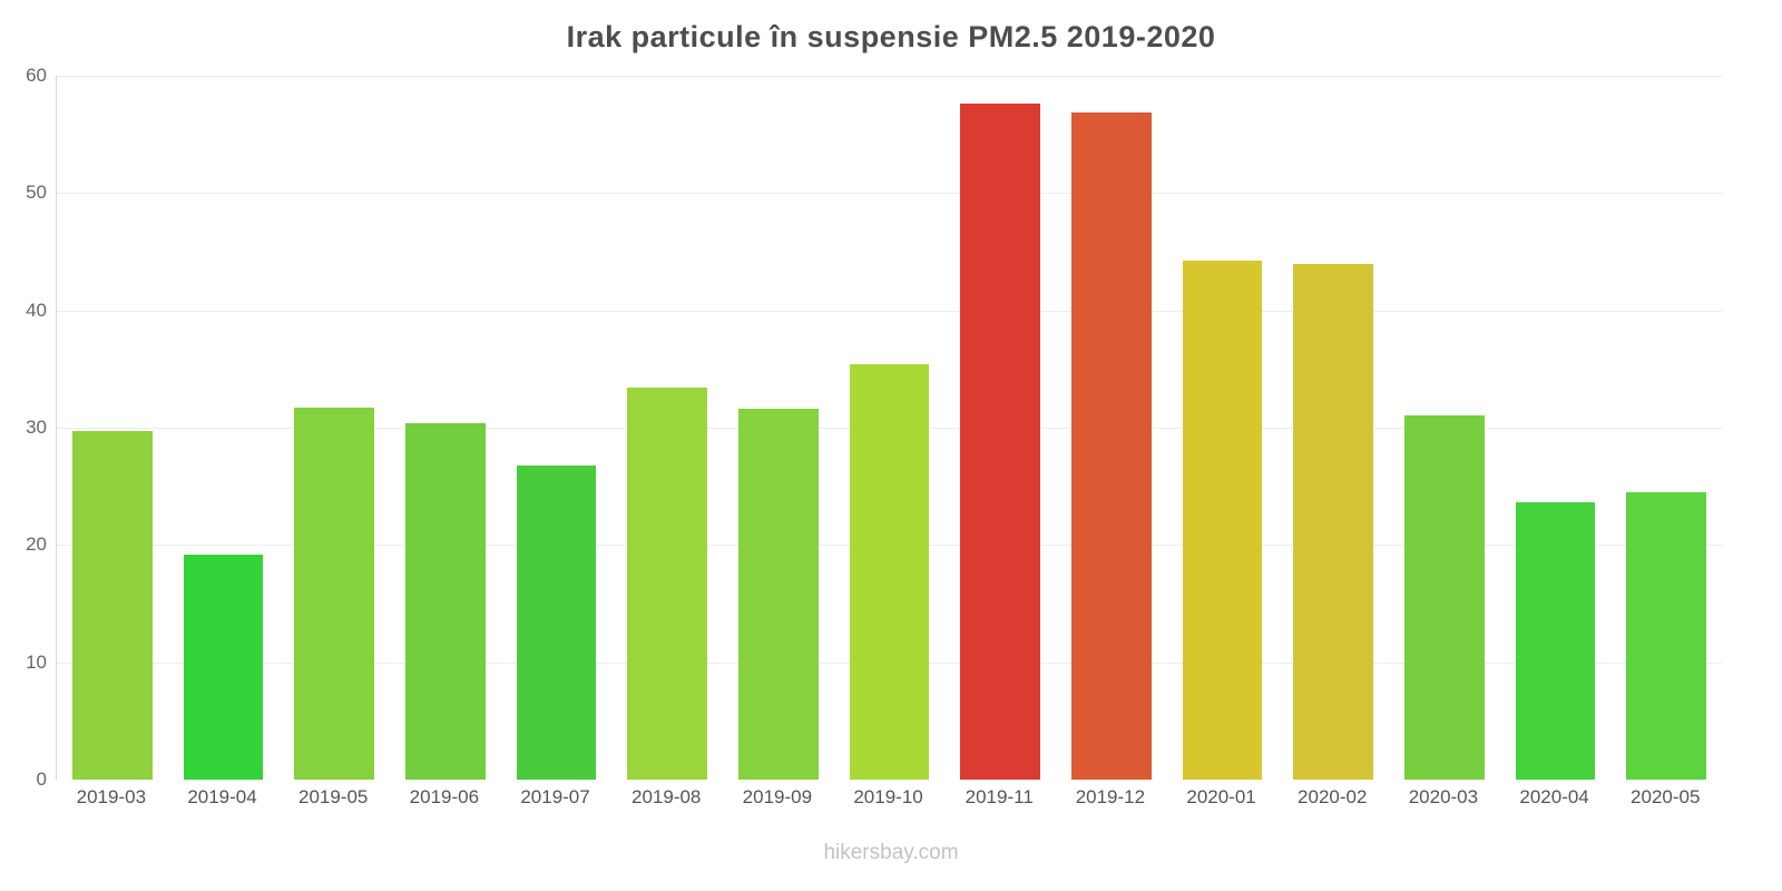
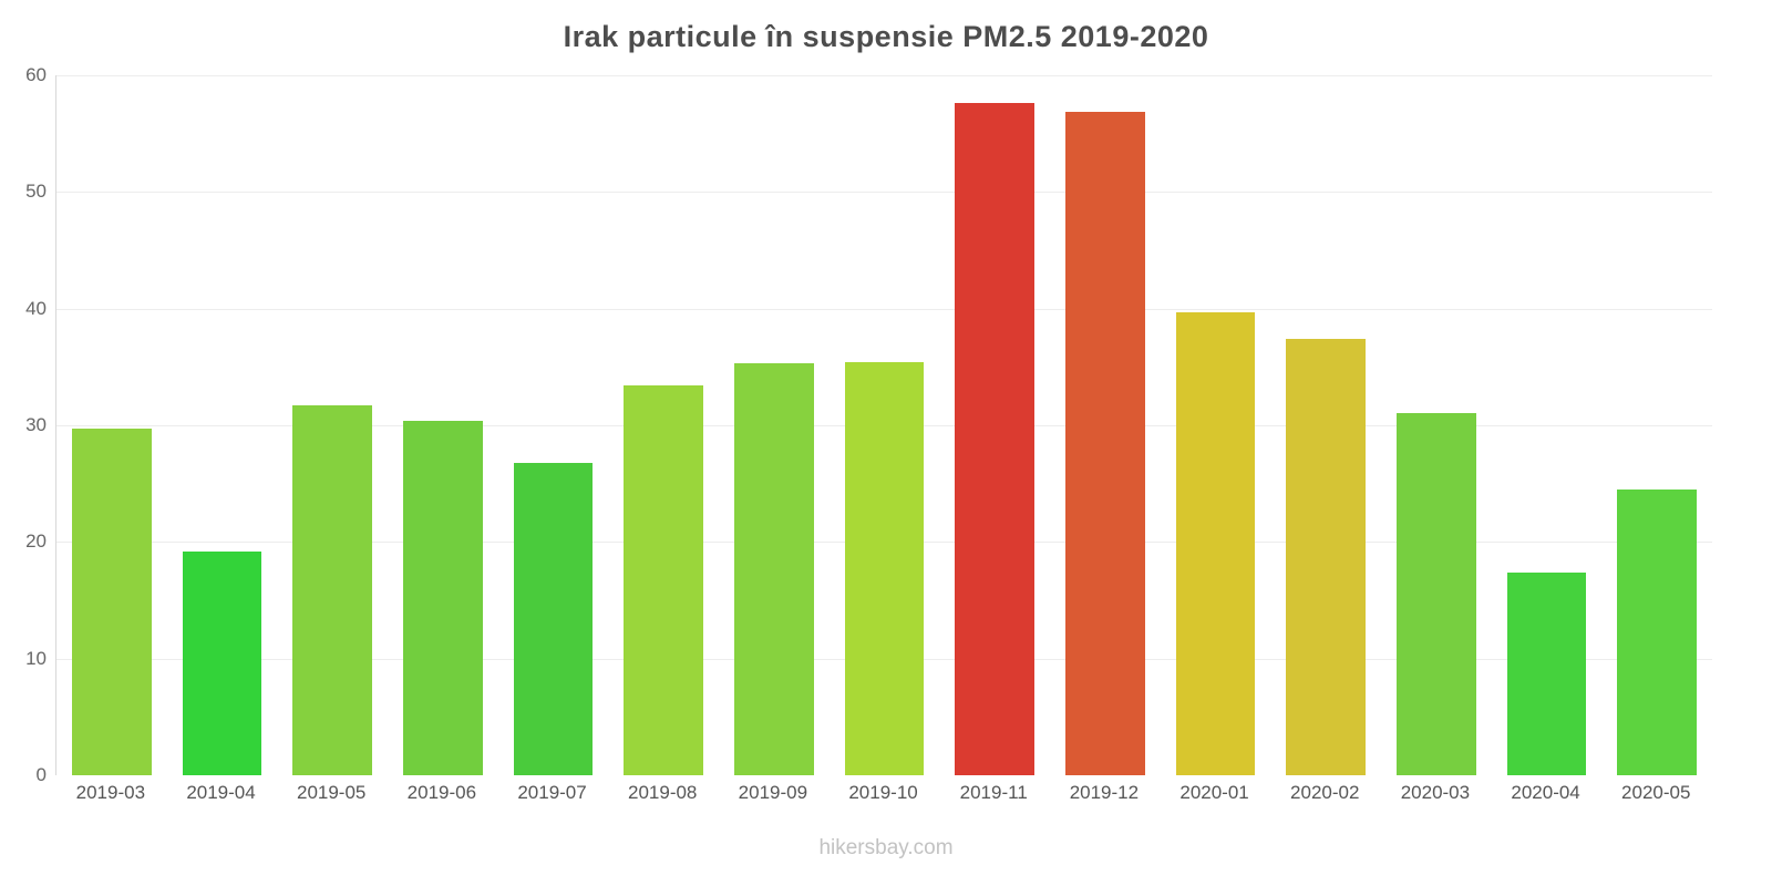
2019-09: 31.6 -> 35.3
2020-01: 44.2 -> 39.7
2020-02: 44.0 -> 37.4
2020-04: 23.6 -> 17.4
